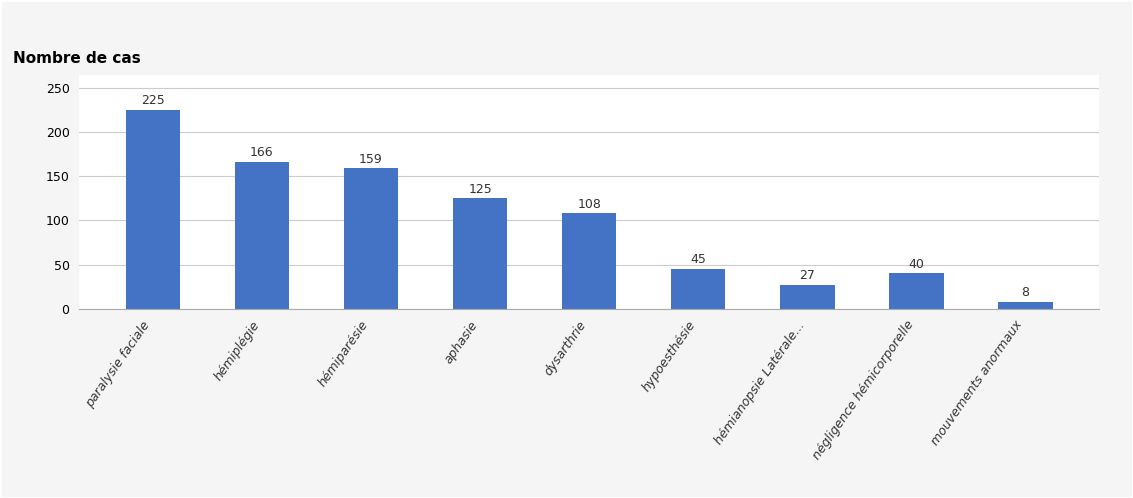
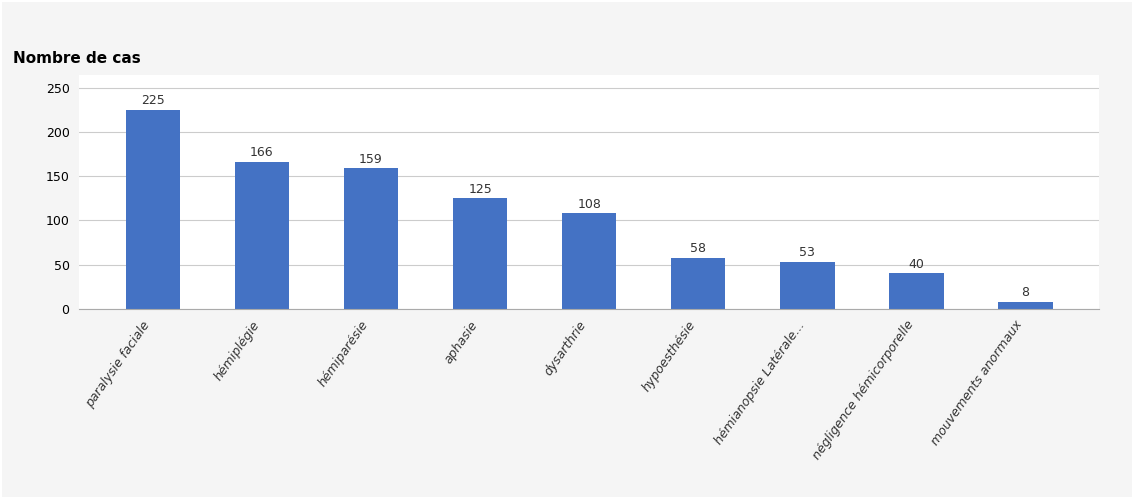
hypoesthésie: 45 -> 58
hémianopsie Latérale...: 27 -> 53
